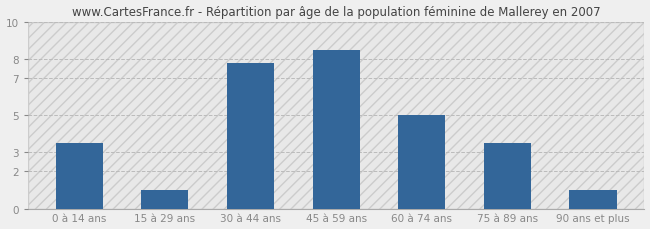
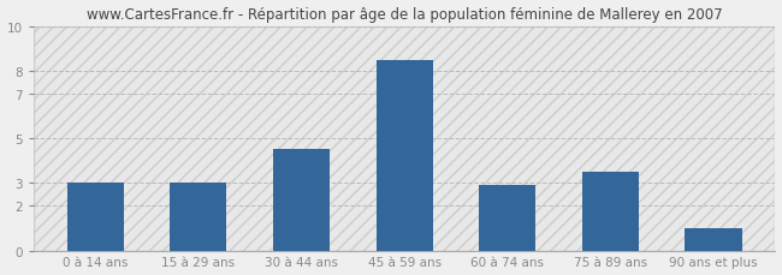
0 à 14 ans: 3.5 -> 3.0
15 à 29 ans: 1.0 -> 3.0
30 à 44 ans: 7.8 -> 4.5
60 à 74 ans: 5.0 -> 2.9
